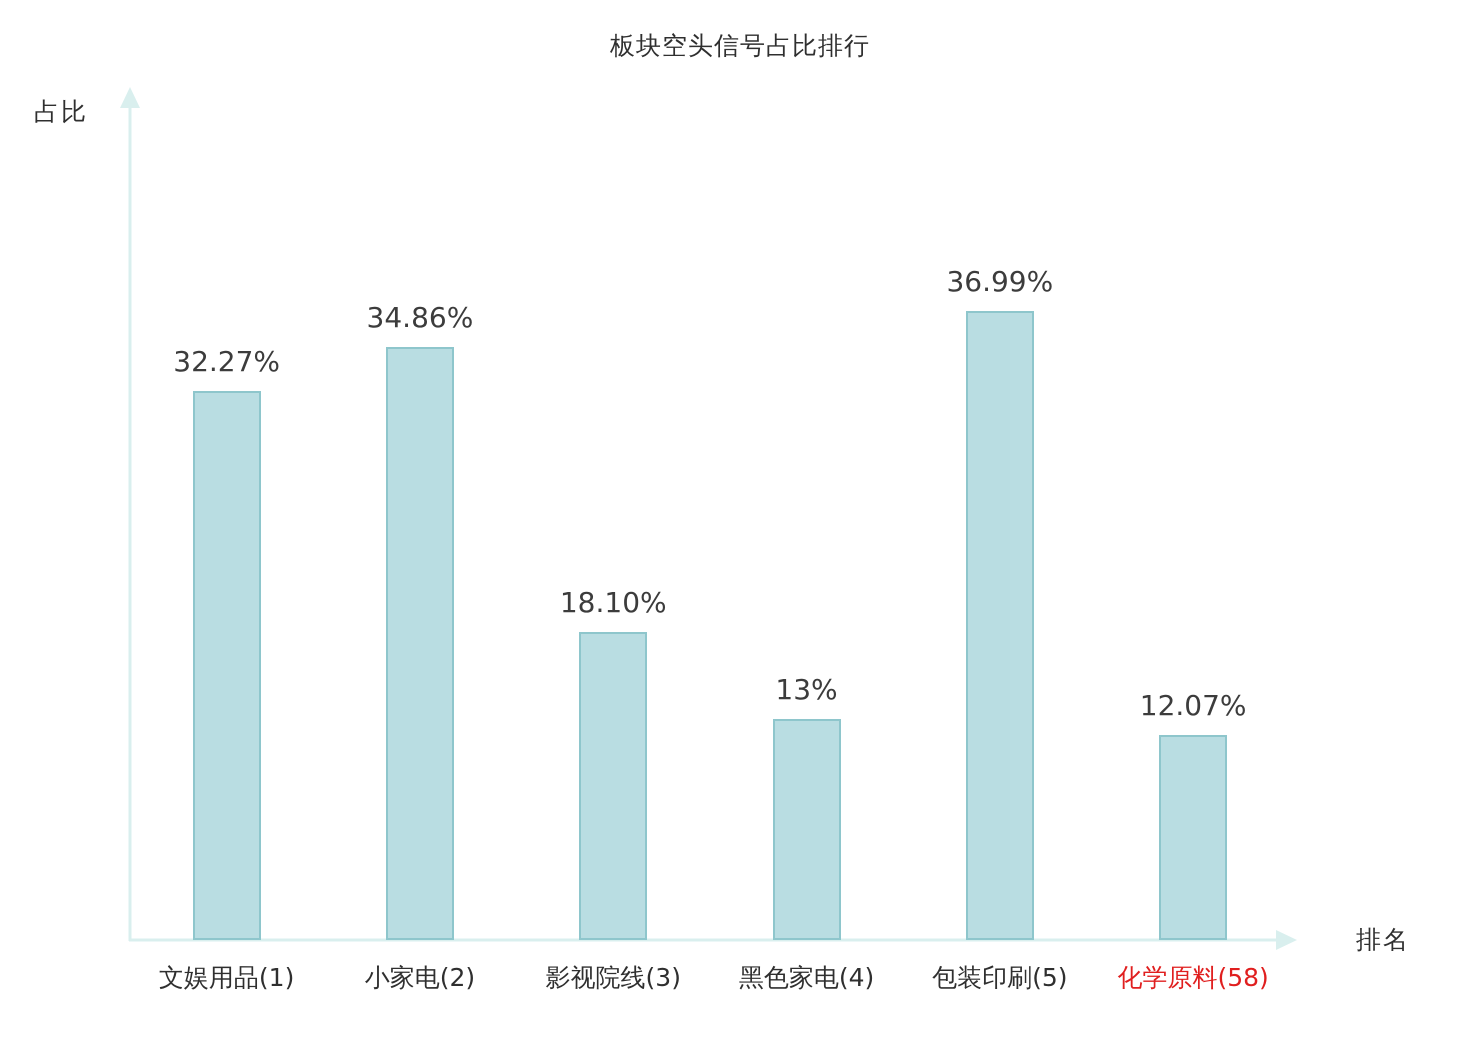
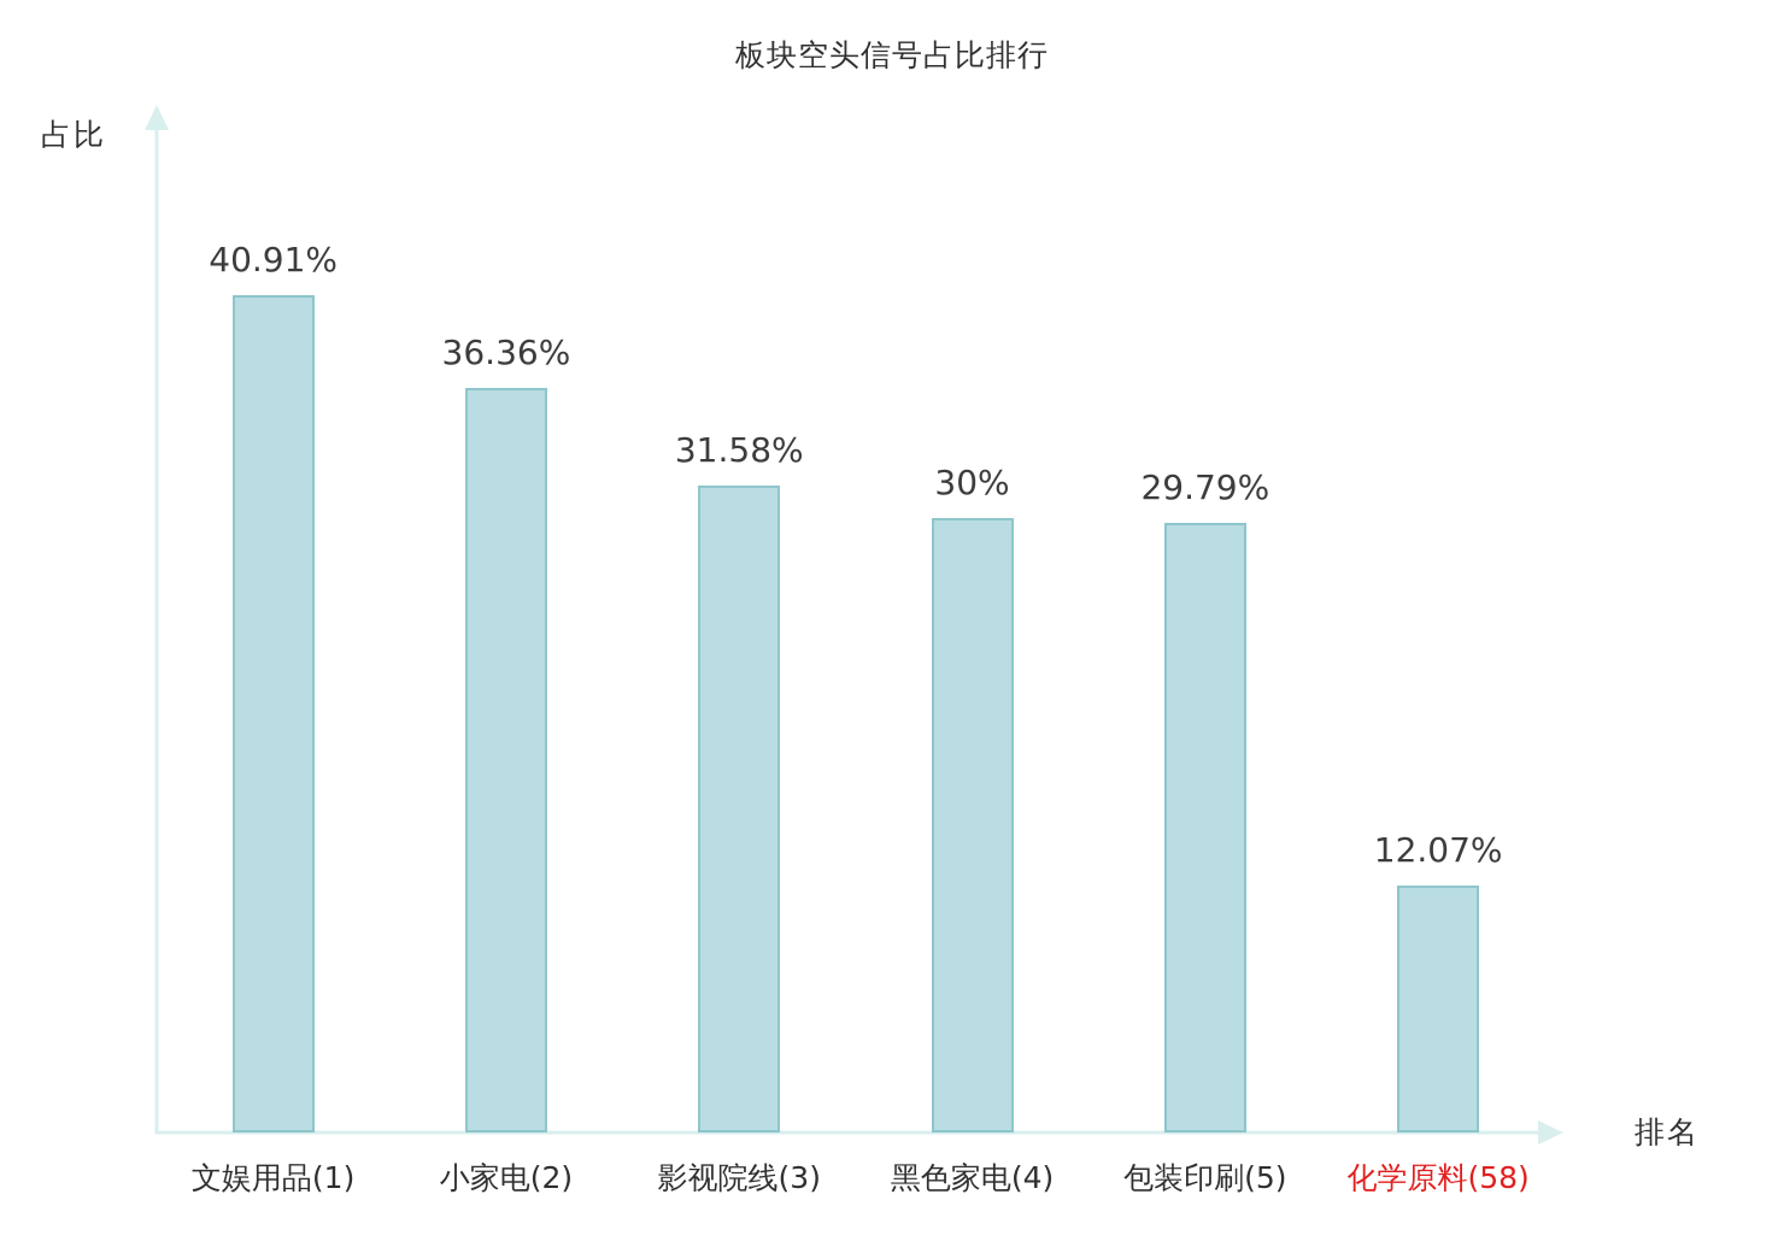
文娱用品(1): 32.27% -> 40.91%
小家电(2): 34.86% -> 36.36%
影视院线(3): 18.10% -> 31.58%
黑色家电(4): 13% -> 30%
包装印刷(5): 36.99% -> 29.79%
